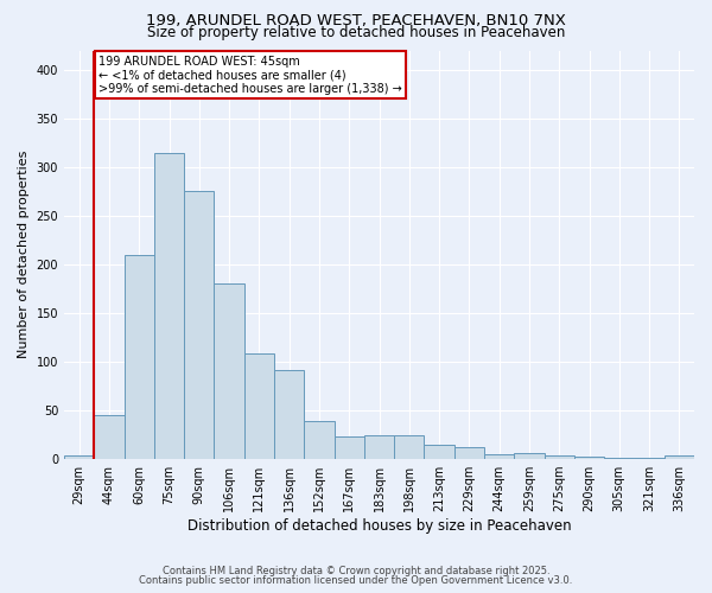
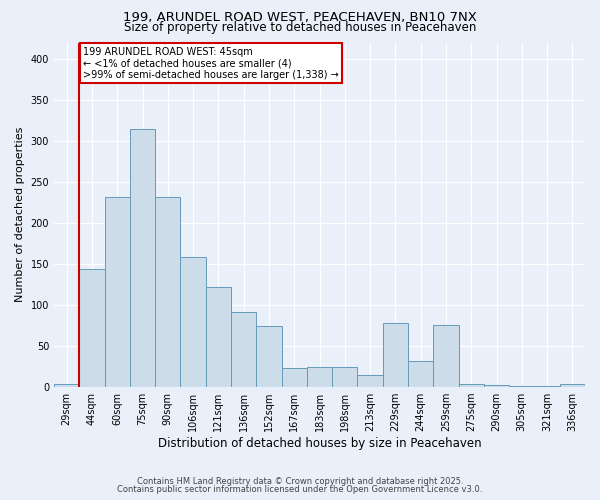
44sqm: 45 -> 144
60sqm: 210 -> 232
90sqm: 275 -> 232
106sqm: 180 -> 158
121sqm: 108 -> 122
152sqm: 39 -> 74
229sqm: 12 -> 78
244sqm: 5 -> 32
259sqm: 6 -> 76
